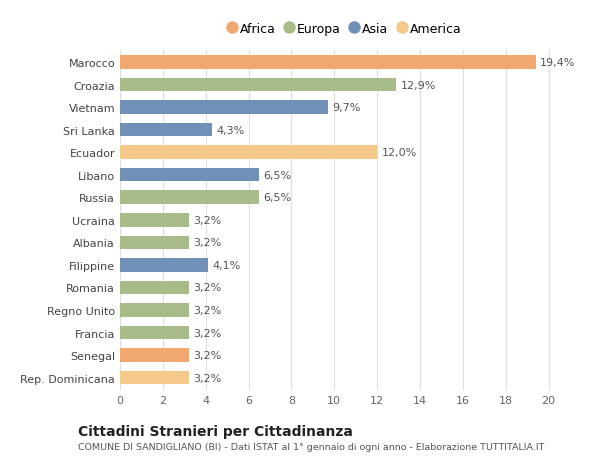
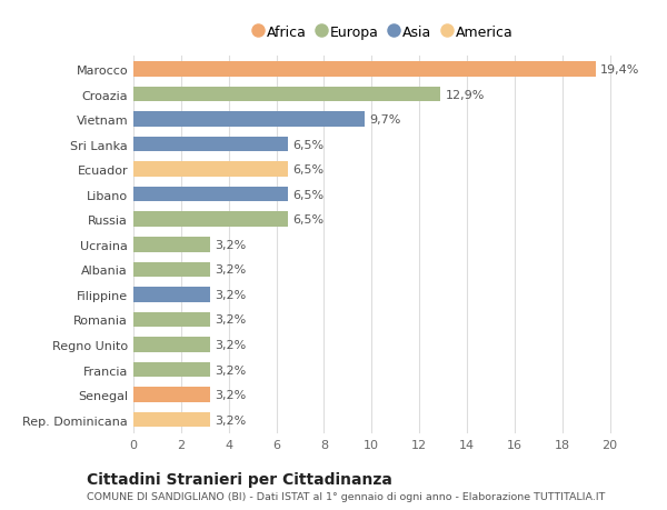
Sri Lanka: 4,3% -> 6,5%
Ecuador: 12,0% -> 6,5%
Filippine: 4,1% -> 3,2%
